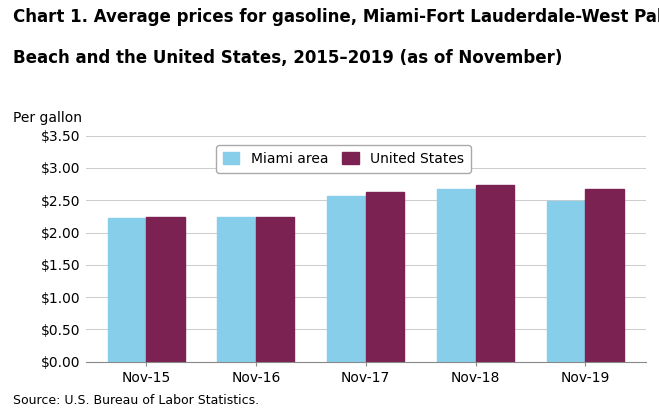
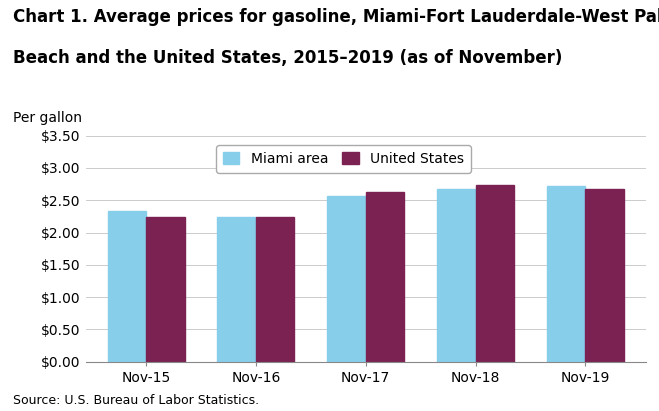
Miami area/Nov-15: $2.22 -> $2.34
Miami area/Nov-19: $2.49 -> $2.72
